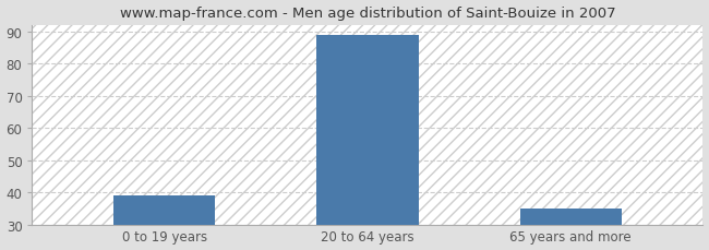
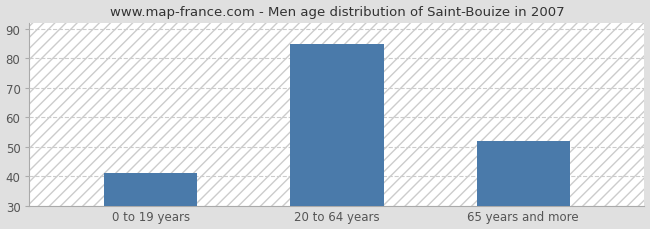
0 to 19 years: 39 -> 41
20 to 64 years: 89 -> 85
65 years and more: 35 -> 52
